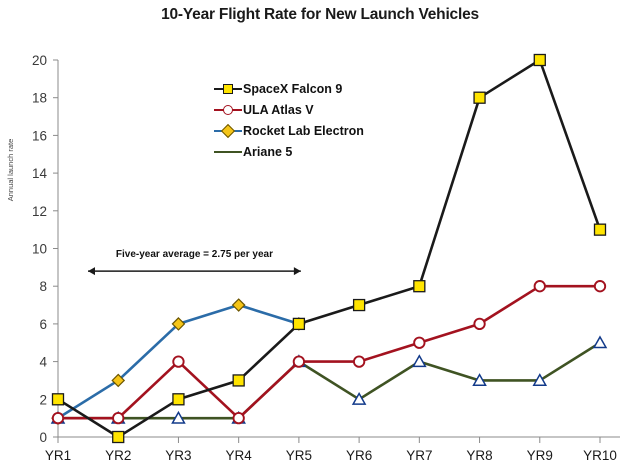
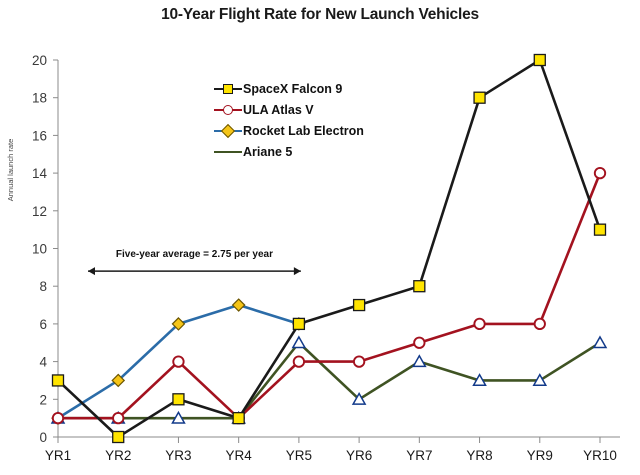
SpaceX Falcon 9/YR1: 2 -> 3
SpaceX Falcon 9/YR4: 3 -> 1
Ariane 5/YR5: 4 -> 5
ULA Atlas V/YR9: 8 -> 6
ULA Atlas V/YR10: 8 -> 14
